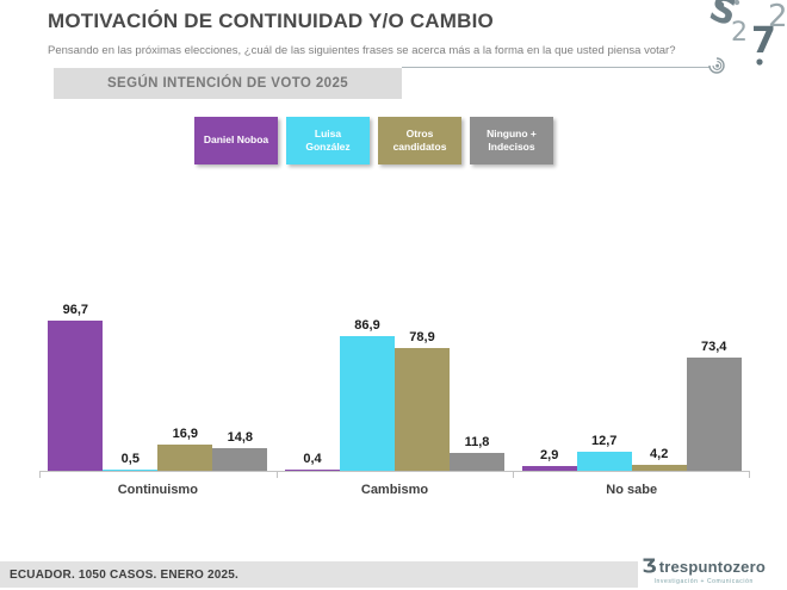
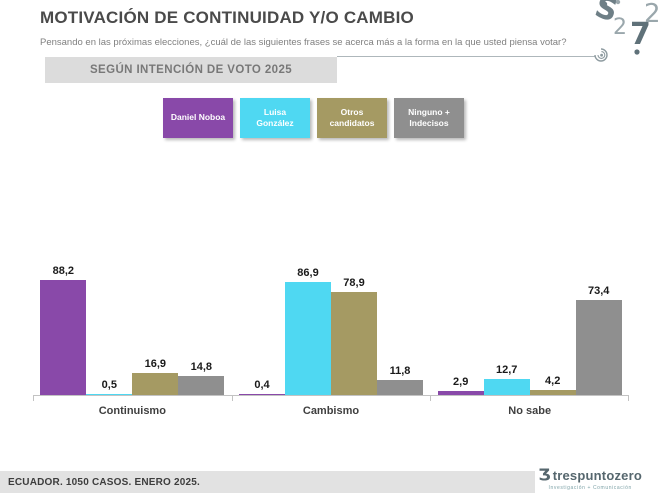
Daniel Noboa/Continuismo: 96,7 -> 88,2
